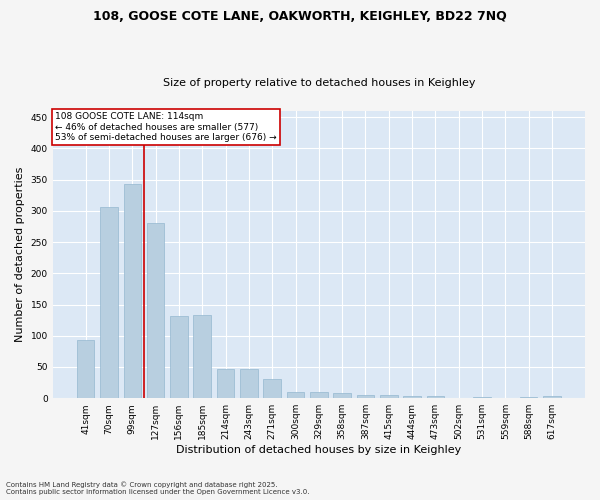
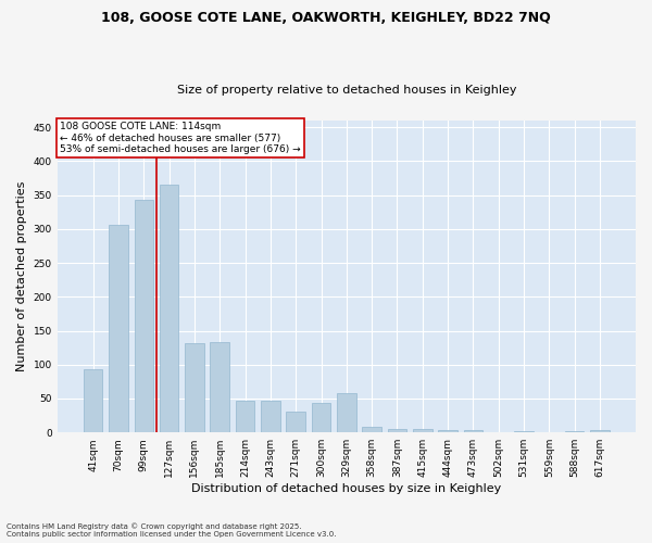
127sqm: 280 -> 366
300sqm: 10 -> 44
329sqm: 10 -> 58
